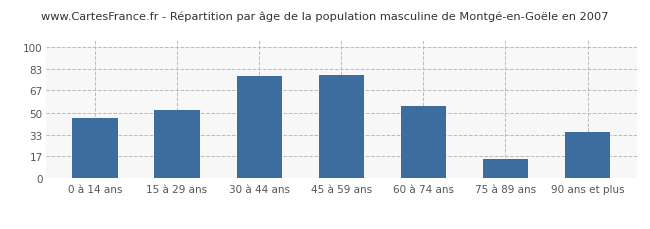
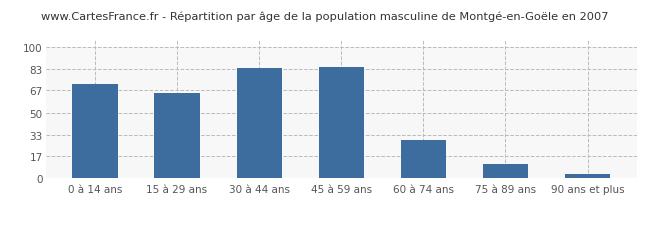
0 à 14 ans: 46 -> 72
15 à 29 ans: 52 -> 65
30 à 44 ans: 78 -> 84
45 à 59 ans: 79 -> 85
60 à 74 ans: 55 -> 29
75 à 89 ans: 15 -> 11
90 ans et plus: 35 -> 3
